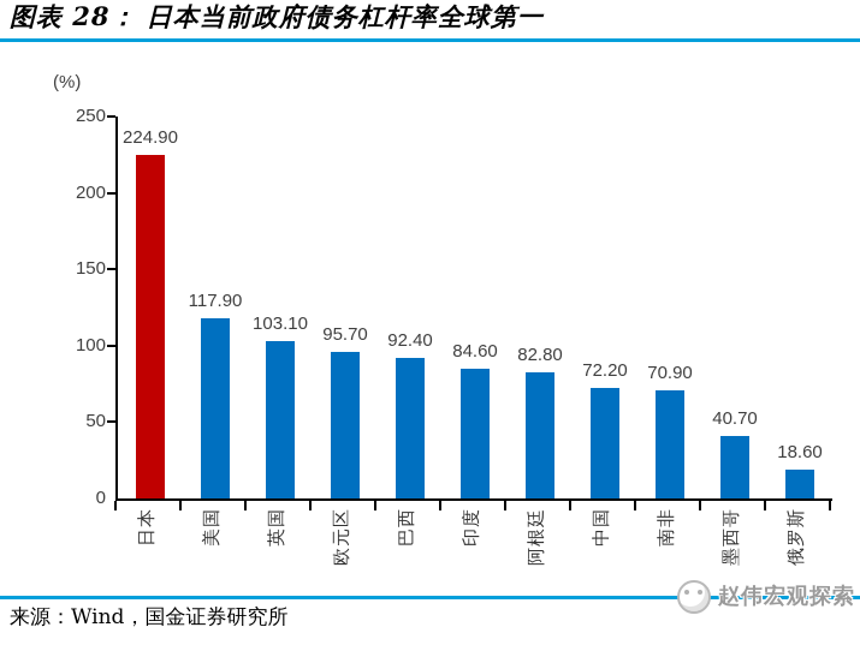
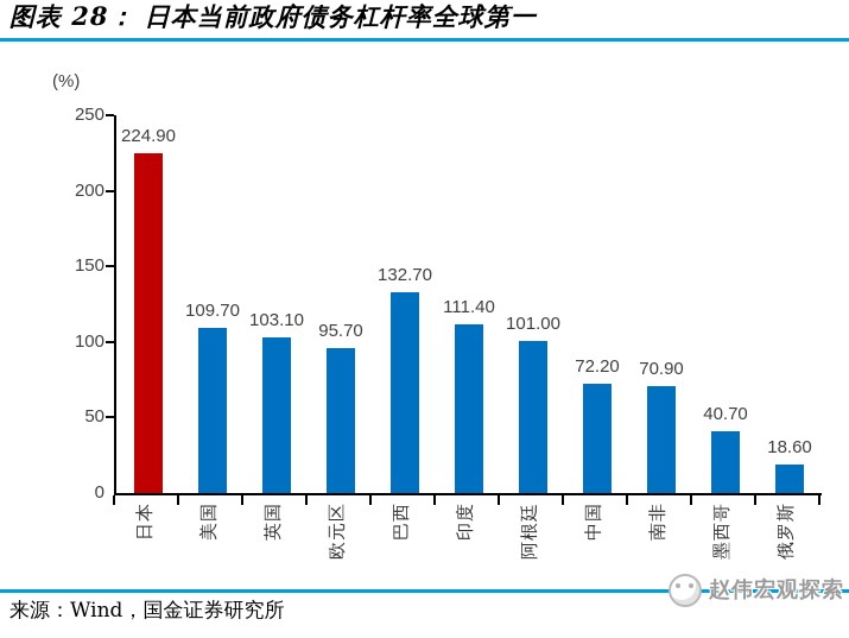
美国: 117.90 -> 109.70
巴西: 92.40 -> 132.70
印度: 84.60 -> 111.40
阿根廷: 82.80 -> 101.00
